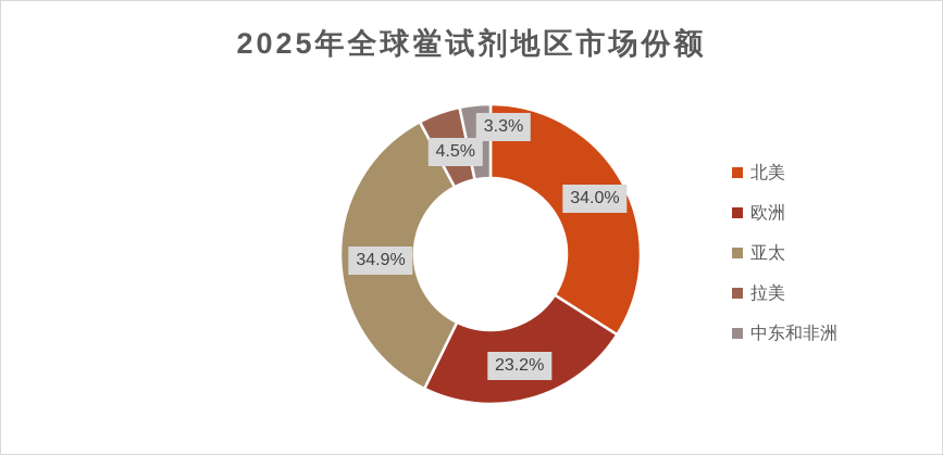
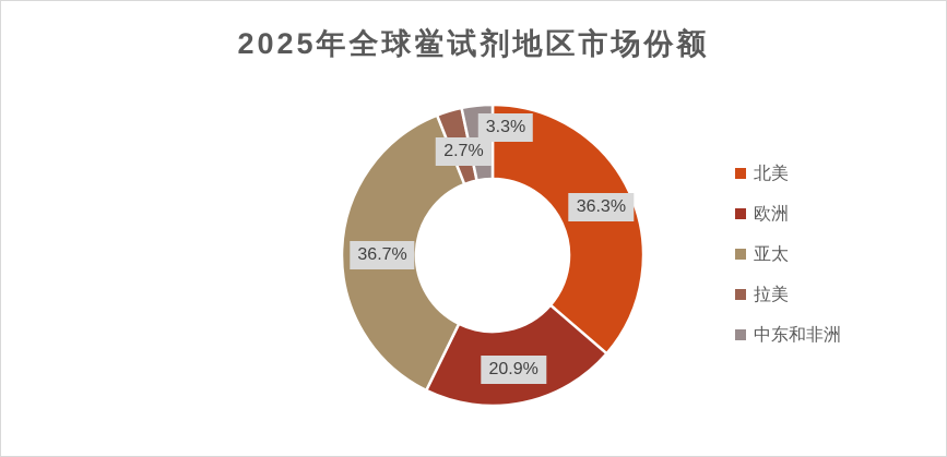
北美: 34.0% -> 36.3%
欧洲: 23.2% -> 20.9%
亚太: 34.9% -> 36.7%
拉美: 4.5% -> 2.7%
